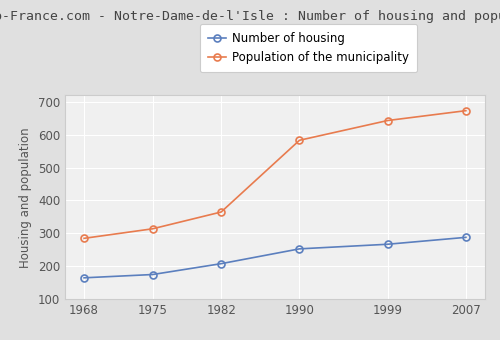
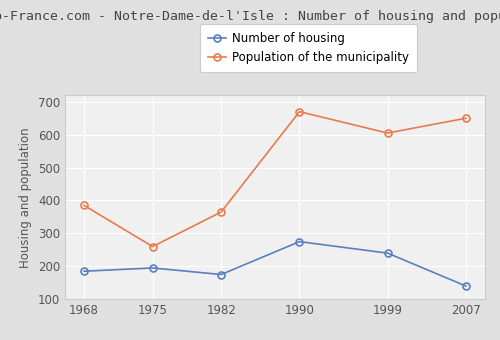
Number of housing/1968: 165 -> 185
Population of the municipality/1968: 285 -> 385
Number of housing/1975: 175 -> 195
Population of the municipality/1975: 314 -> 260
Number of housing/1982: 208 -> 175
Number of housing/1990: 253 -> 275
Population of the municipality/1990: 583 -> 670
Number of housing/1999: 267 -> 240
Population of the municipality/1999: 643 -> 605
Number of housing/2007: 288 -> 140
Population of the municipality/2007: 673 -> 650
